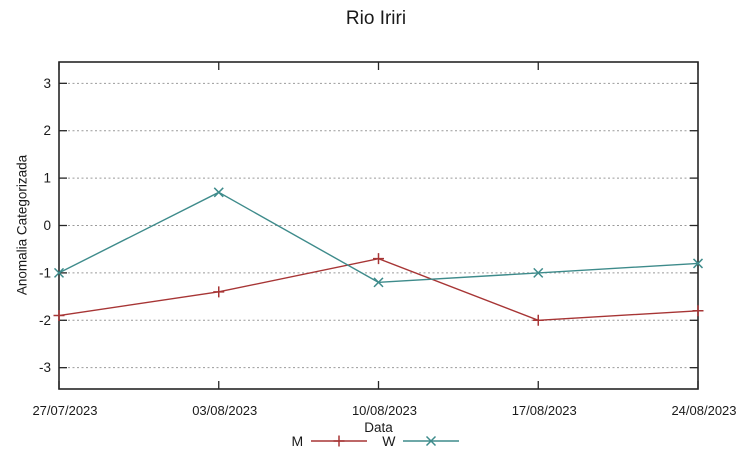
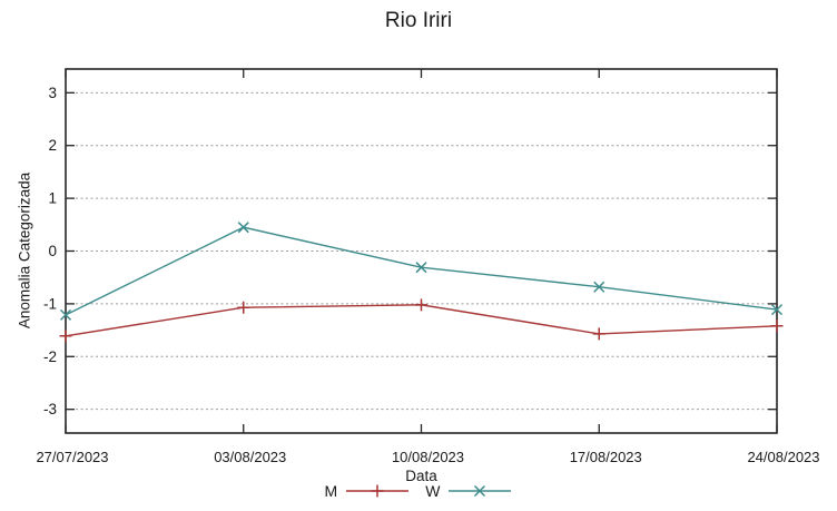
M/27/07/2023: -1.9 -> -1.6
W/27/07/2023: -1.0 -> -1.2
M/03/08/2023: -1.4 -> -1.1
W/03/08/2023: 0.7 -> 0.5
M/10/08/2023: -0.7 -> -1.0
W/10/08/2023: -1.2 -> -0.3
M/17/08/2023: -2.0 -> -1.6
W/17/08/2023: -1.0 -> -0.7
M/24/08/2023: -1.8 -> -1.4
W/24/08/2023: -0.8 -> -1.1
